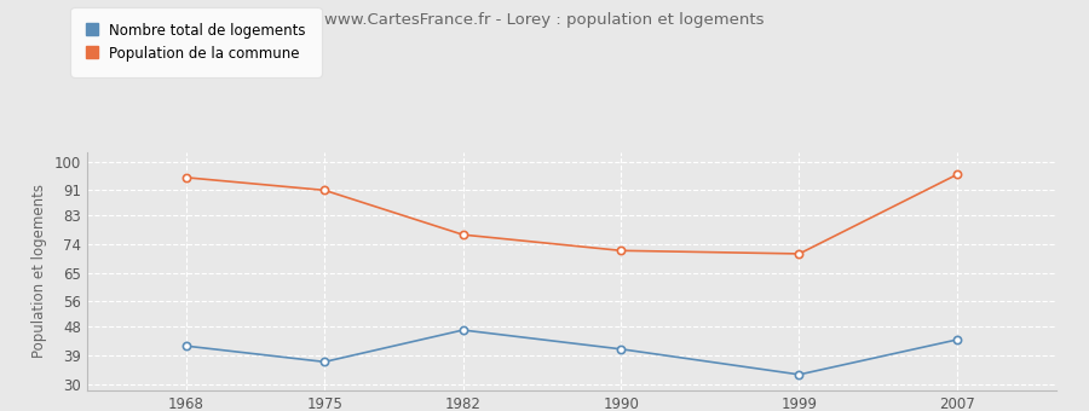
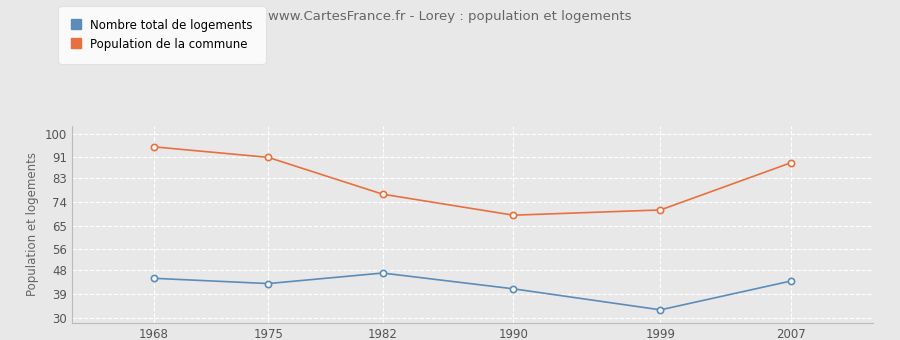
Nombre total de logements/1968: 42 -> 45
Nombre total de logements/1975: 37 -> 43
Population de la commune/1990: 72 -> 69
Population de la commune/2007: 96 -> 89
